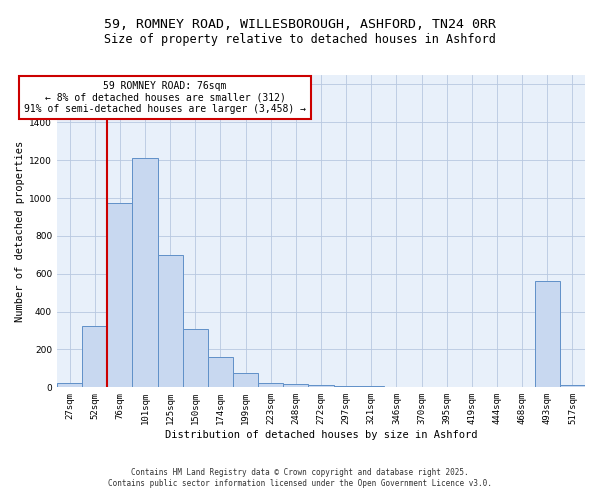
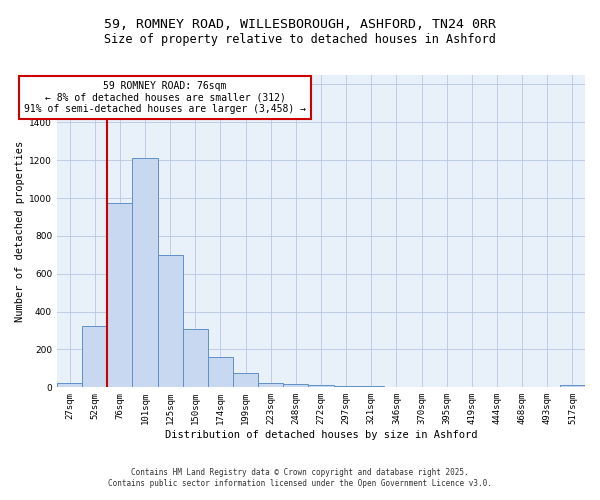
493sqm: 560 -> 0
